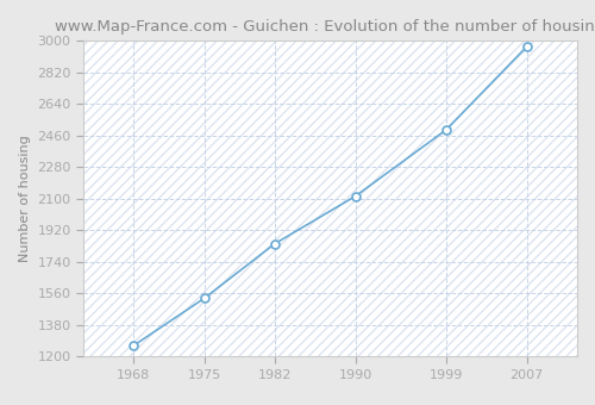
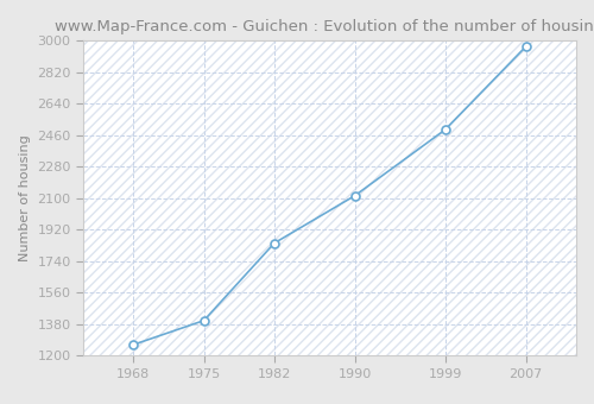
1975: 1530 -> 1400
